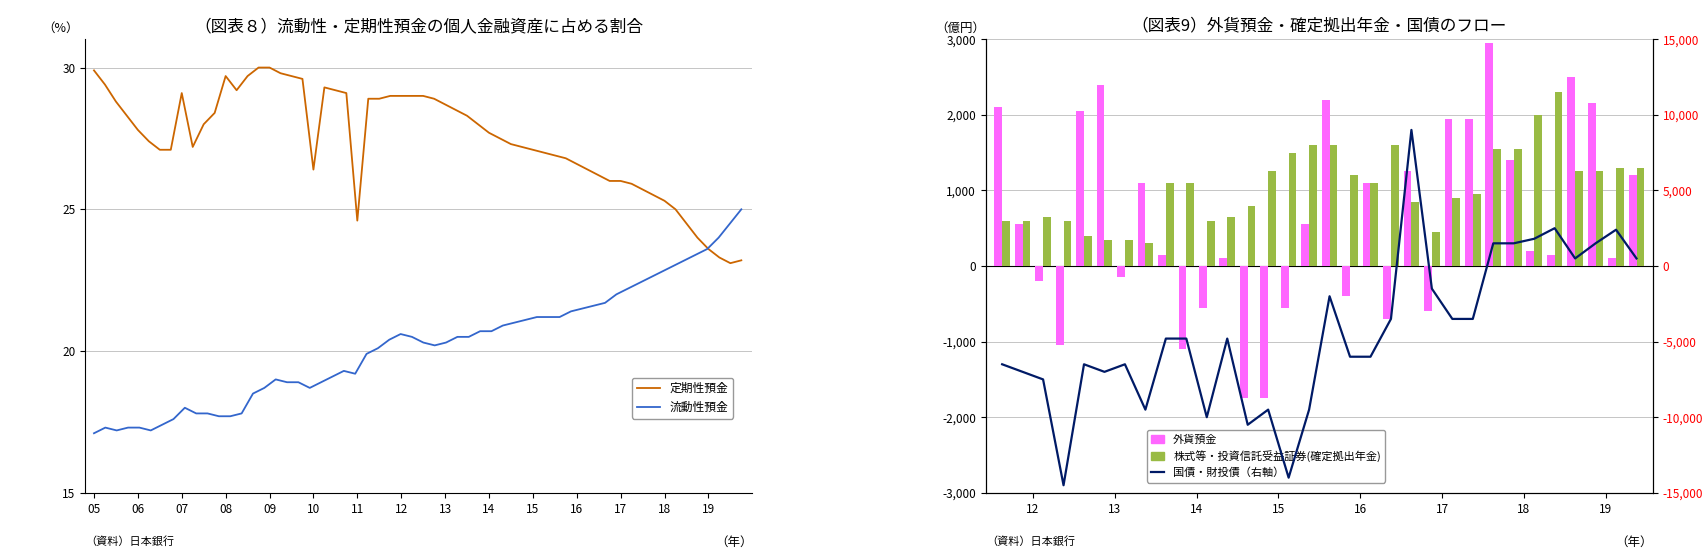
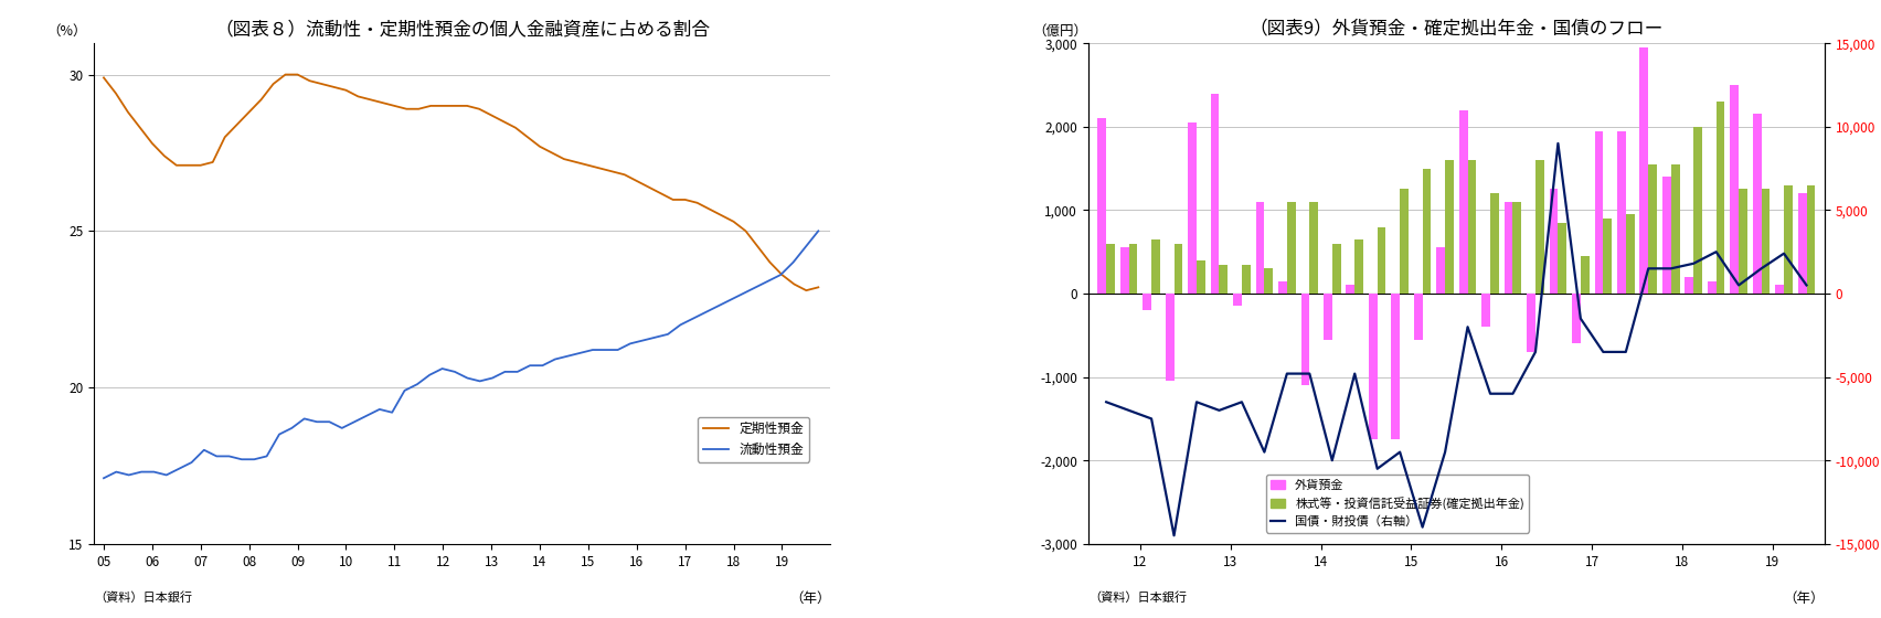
（図表８）流動性・定期性預金の個人金融資産に占める割合/定期性預金/07: 29.1 -> 27.1
（図表８）流動性・定期性預金の個人金融資産に占める割合/定期性預金/08: 29.7 -> 28.8
（図表８）流動性・定期性預金の個人金融資産に占める割合/定期性預金/10: 26.4 -> 29.5
（図表８）流動性・定期性預金の個人金融資産に占める割合/定期性預金/11: 24.6 -> 29.0
